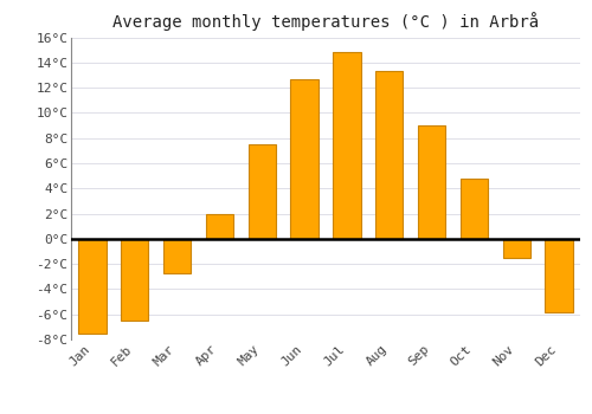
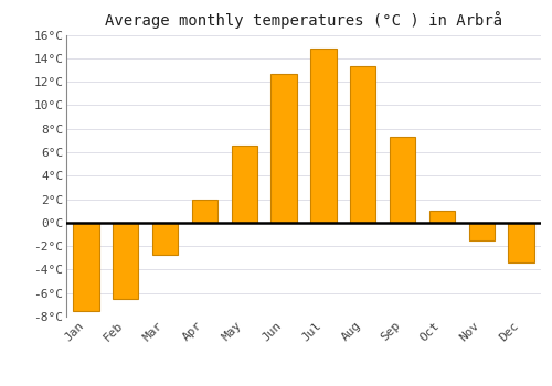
May: 7.5°C -> 6.6°C
Sep: 9.0°C -> 7.3°C
Oct: 4.8°C -> 1.0°C
Dec: -5.8°C -> -3.4°C
